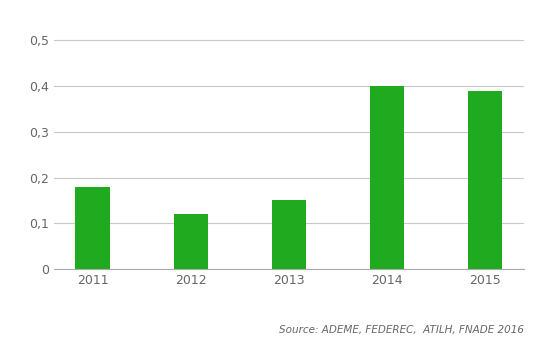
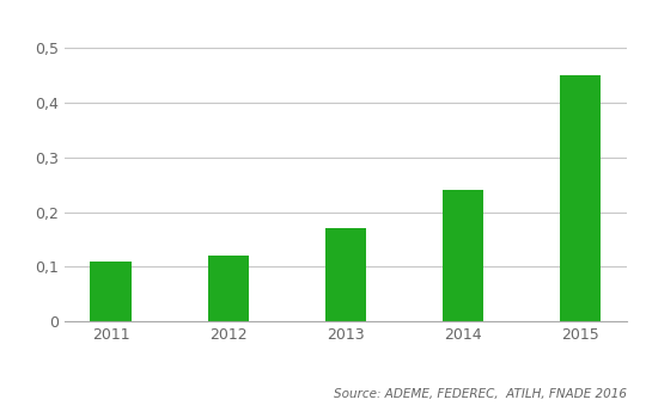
2011: 0,18 -> 0,11
2013: 0,15 -> 0,17
2014: 0,40 -> 0,24
2015: 0,39 -> 0,45
